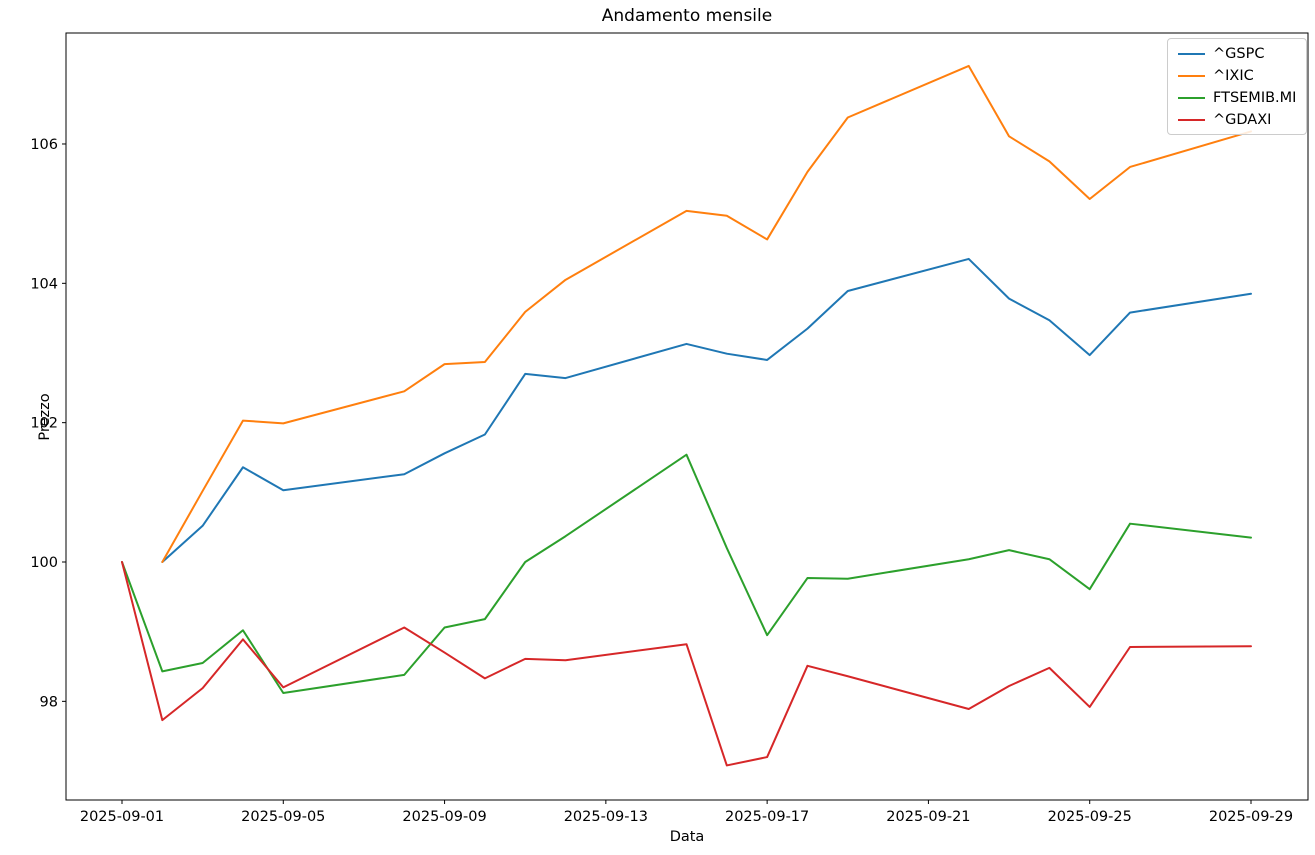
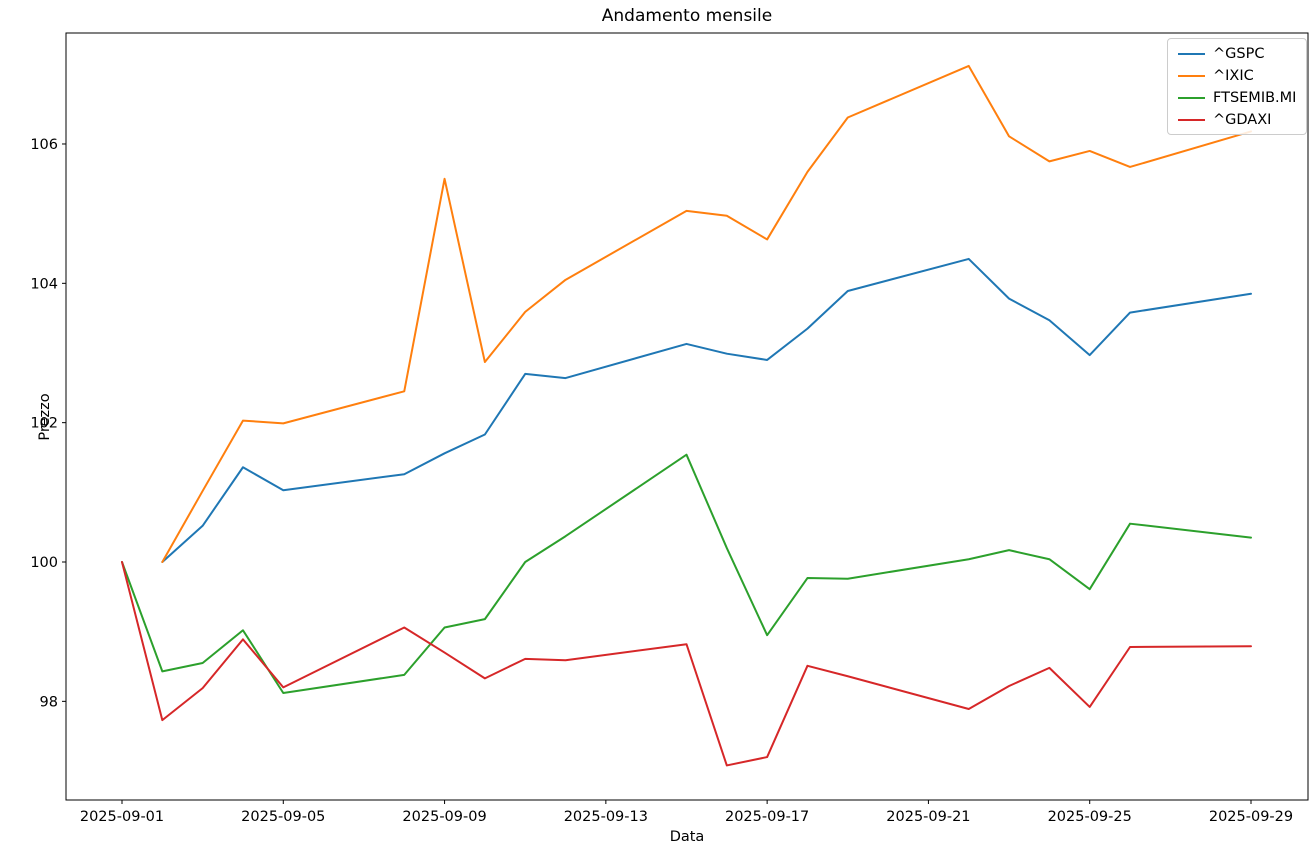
^IXIC/2025-09-09: 102.8 -> 105.5
^IXIC/2025-09-25: 105.2 -> 105.9
